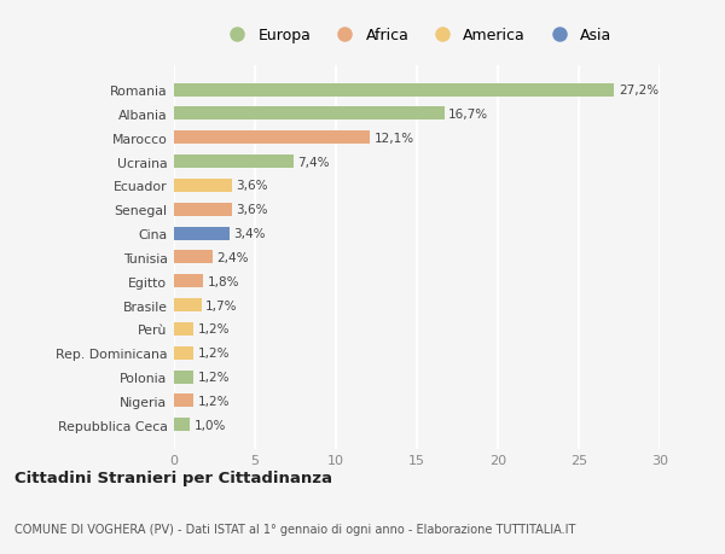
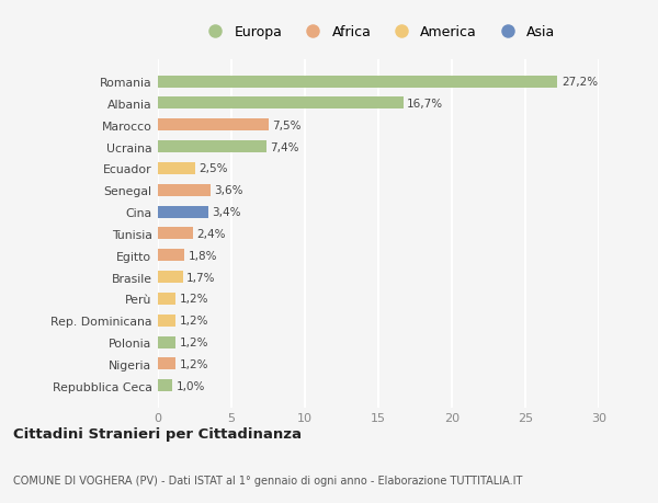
Marocco: 12,1% -> 7,5%
Ecuador: 3,6% -> 2,5%
